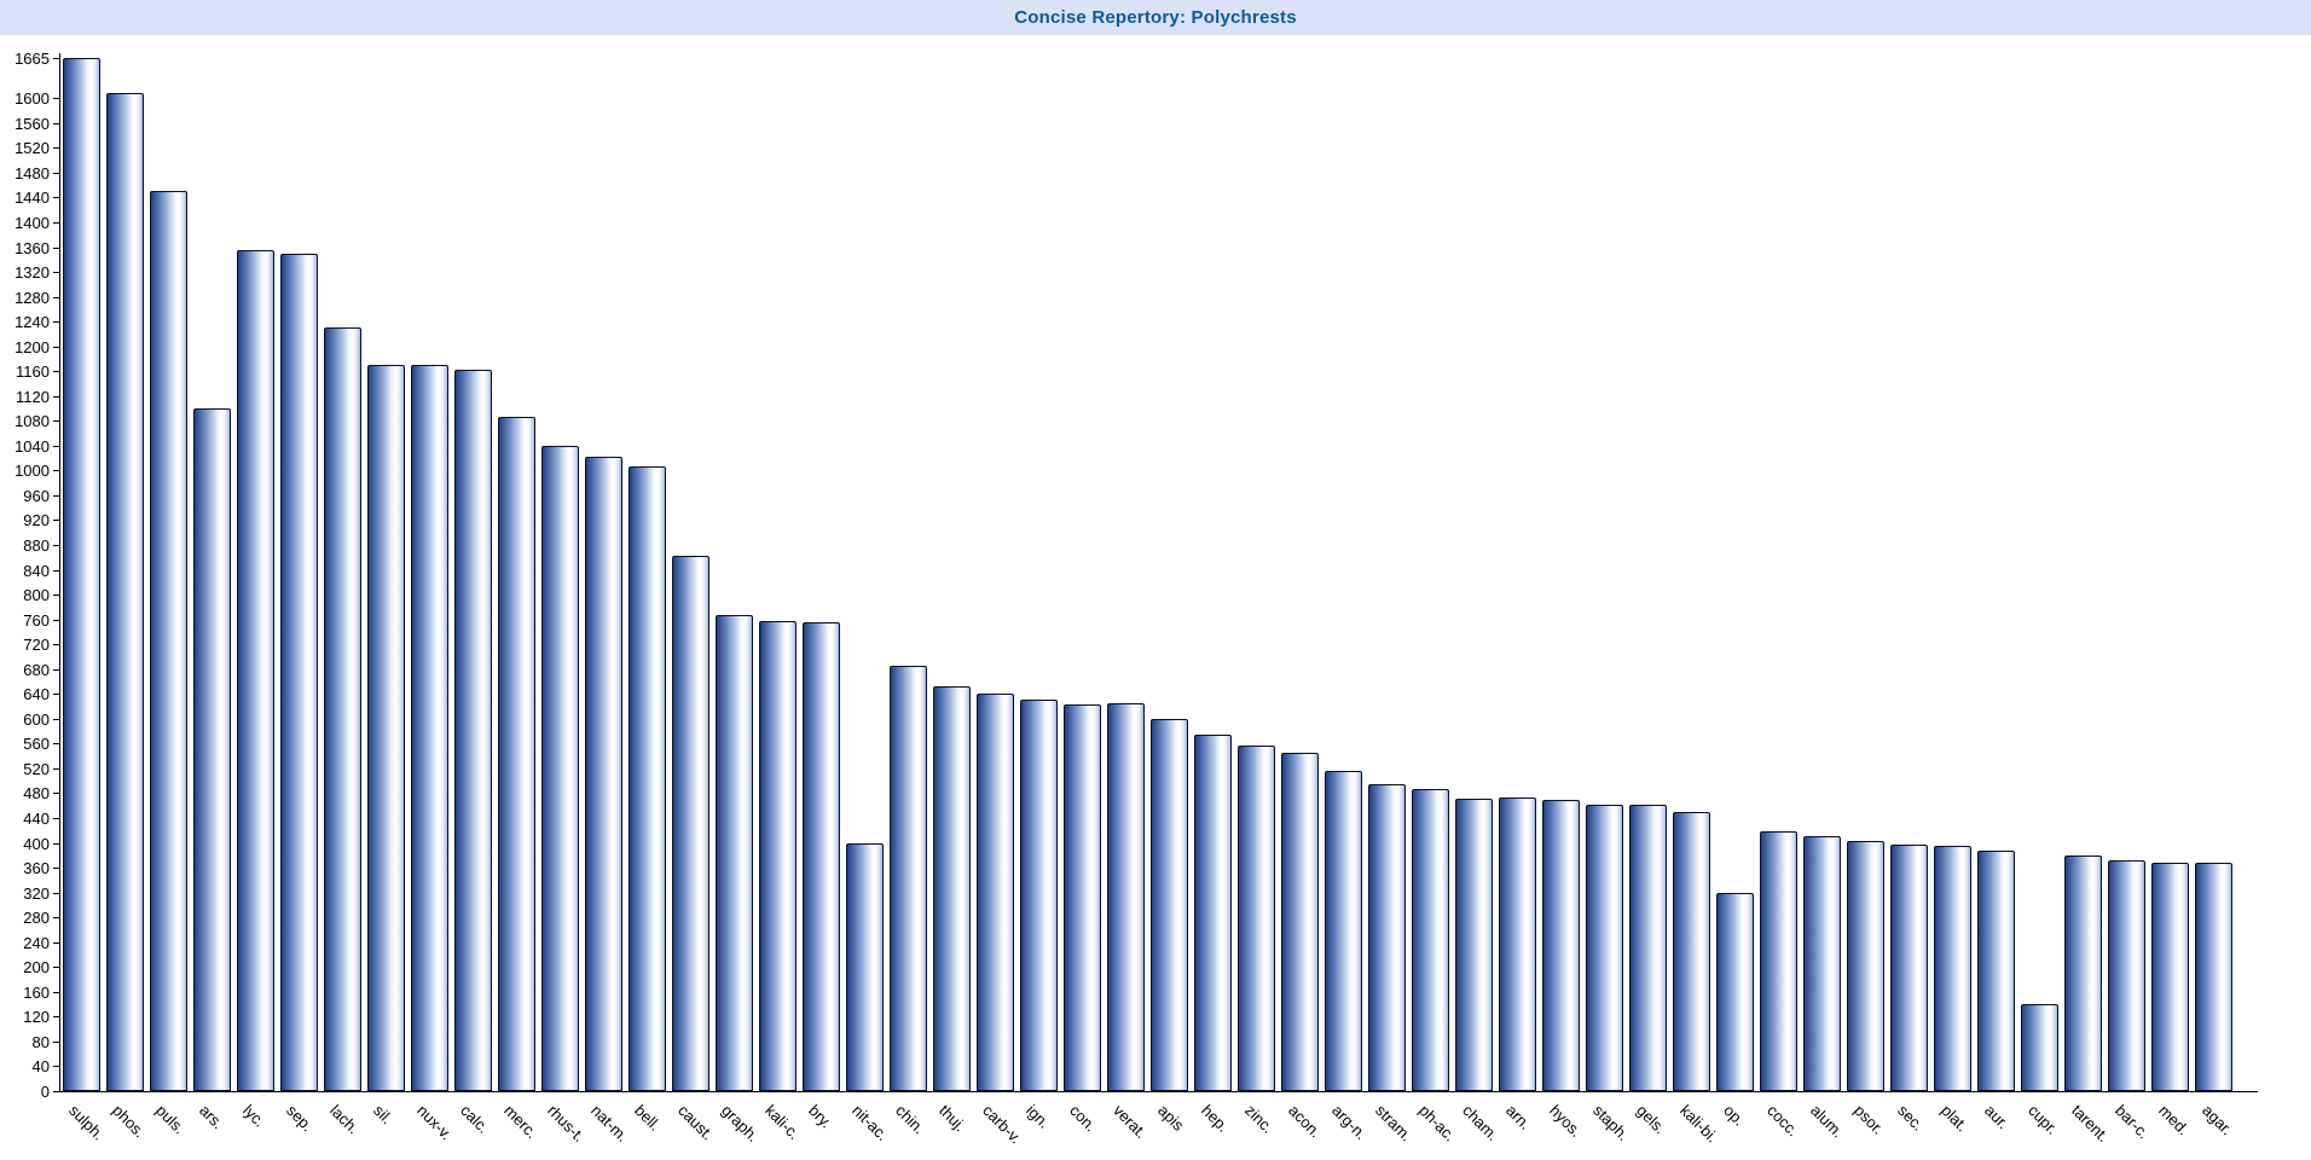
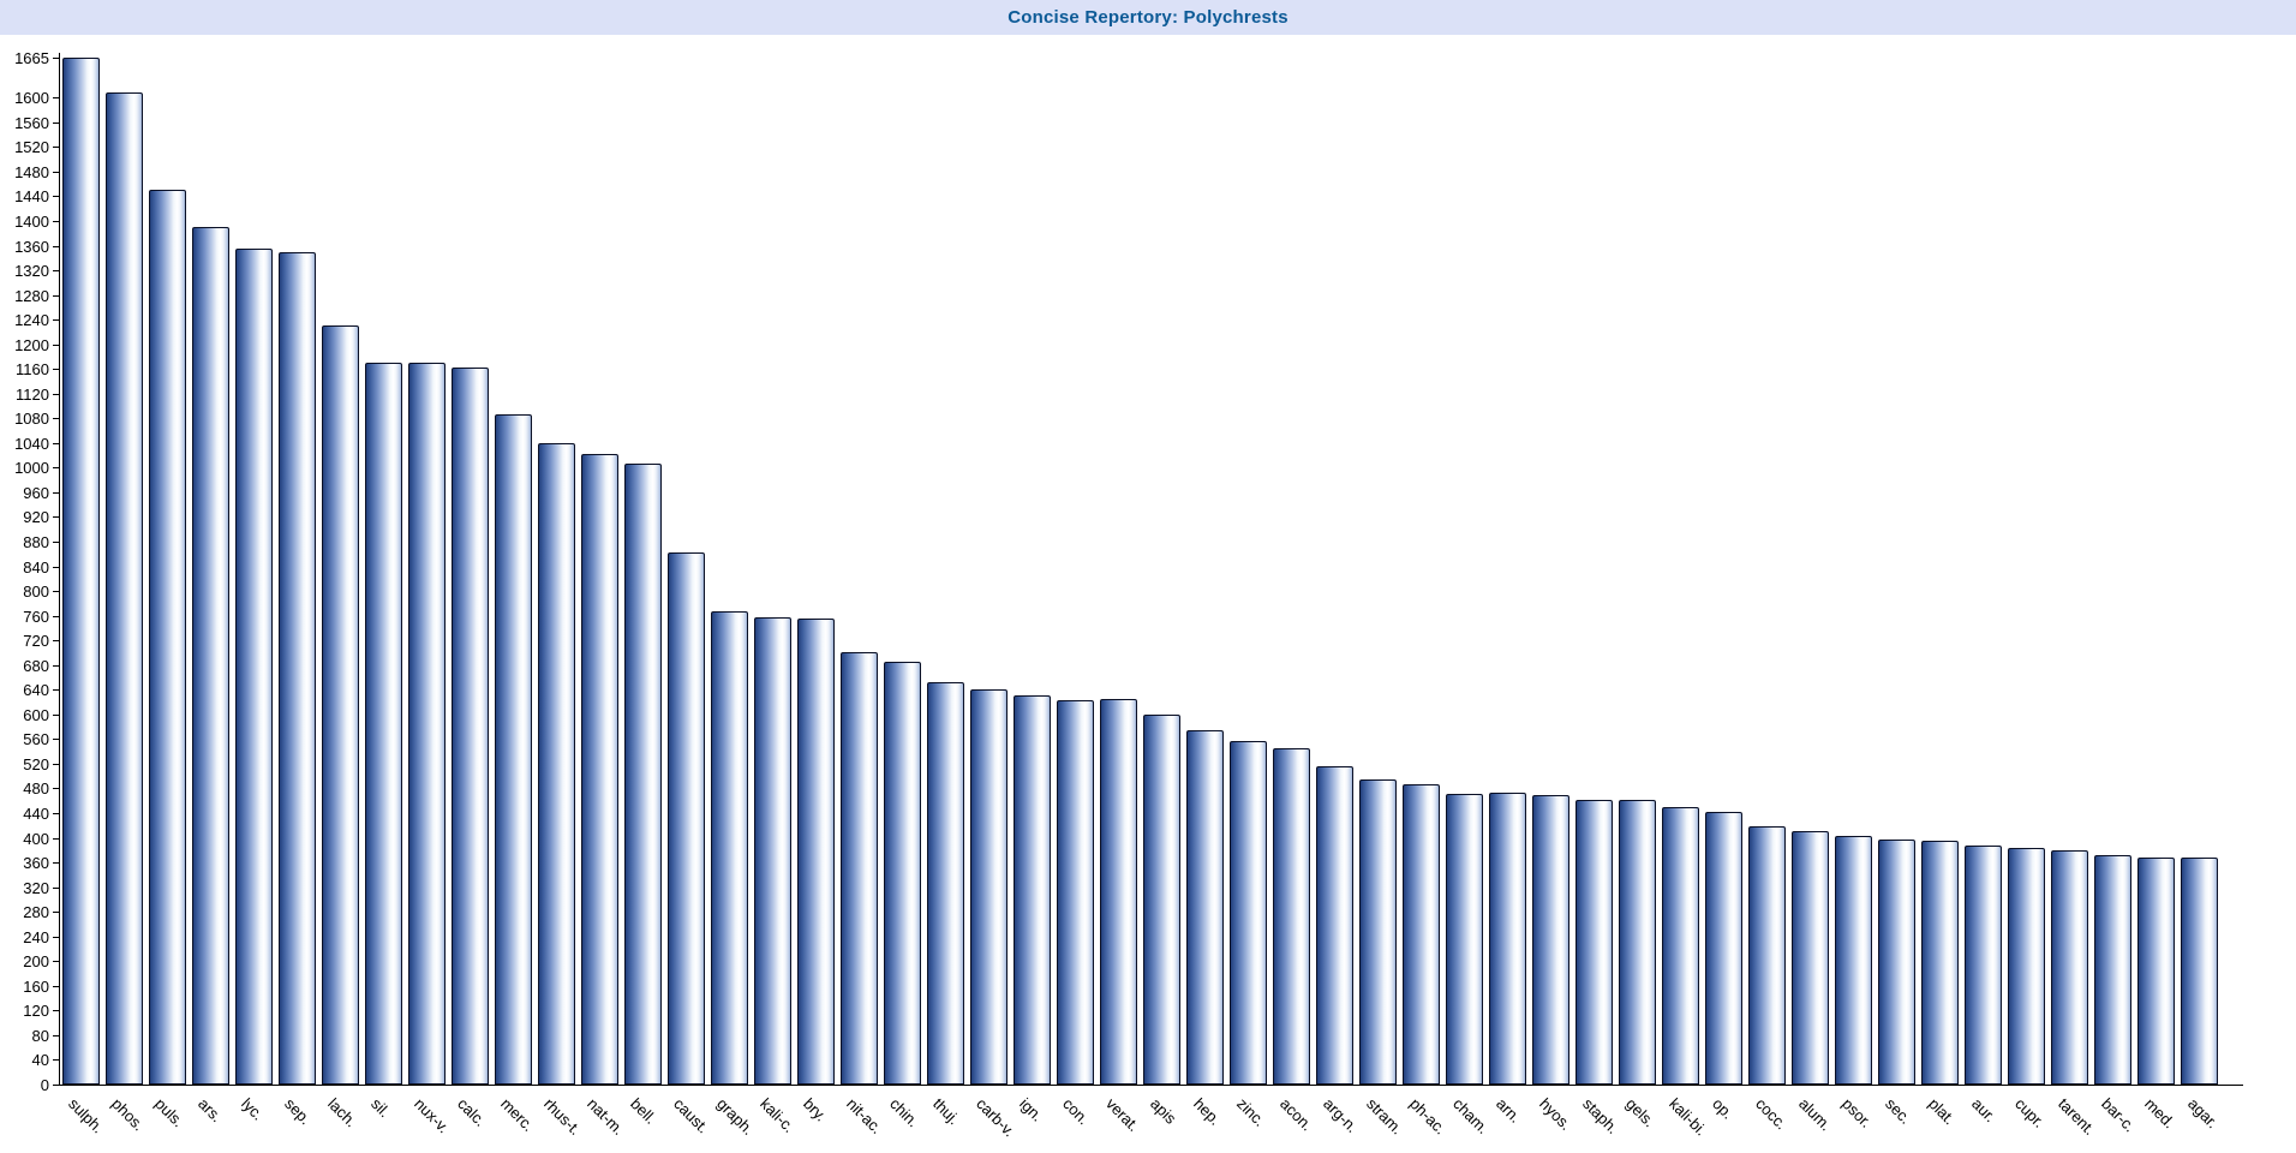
ars.: 1100 -> 1390
nit-ac.: 400 -> 700
op.: 320 -> 440
cupr.: 140 -> 380
